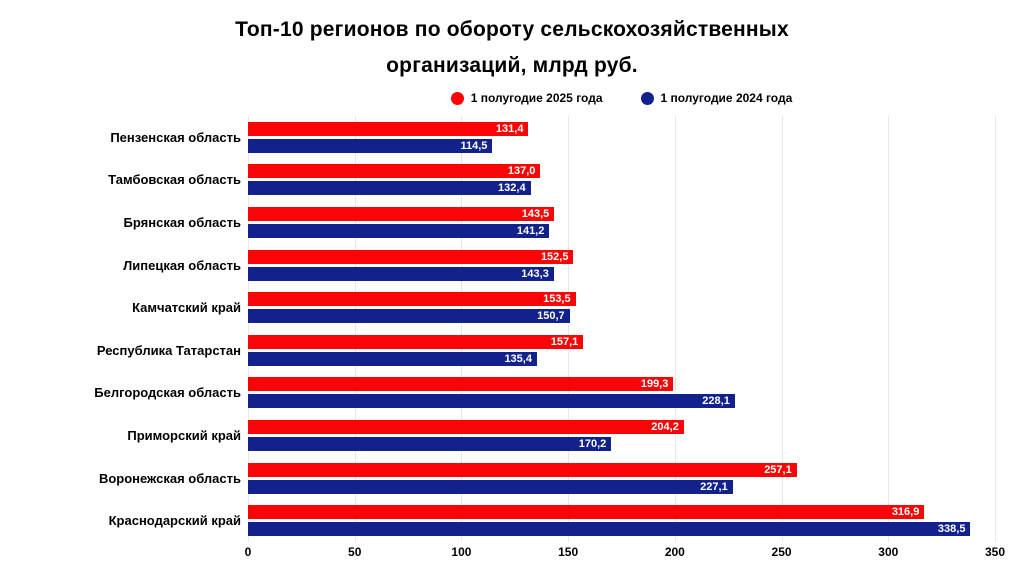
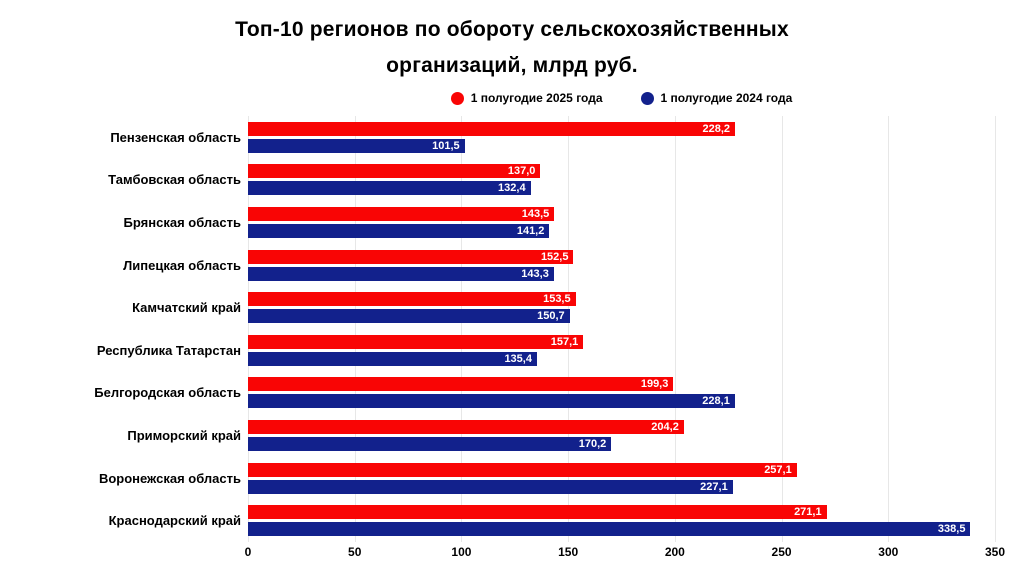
1 полугодие 2025 года/Пензенская область: 131,4 -> 228,2
1 полугодие 2024 года/Пензенская область: 114,5 -> 101,5
1 полугодие 2025 года/Краснодарский край: 316,9 -> 271,1
